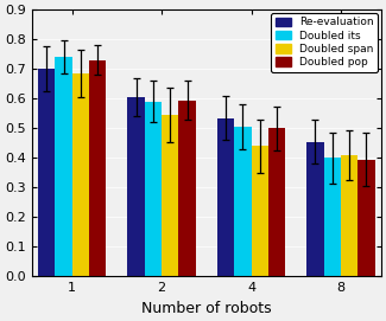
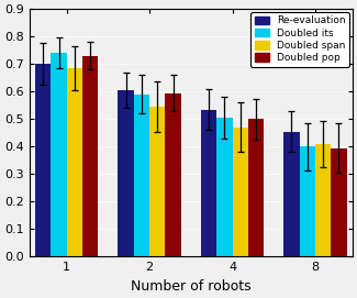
Doubled span/4: 0.440 -> 0.470
